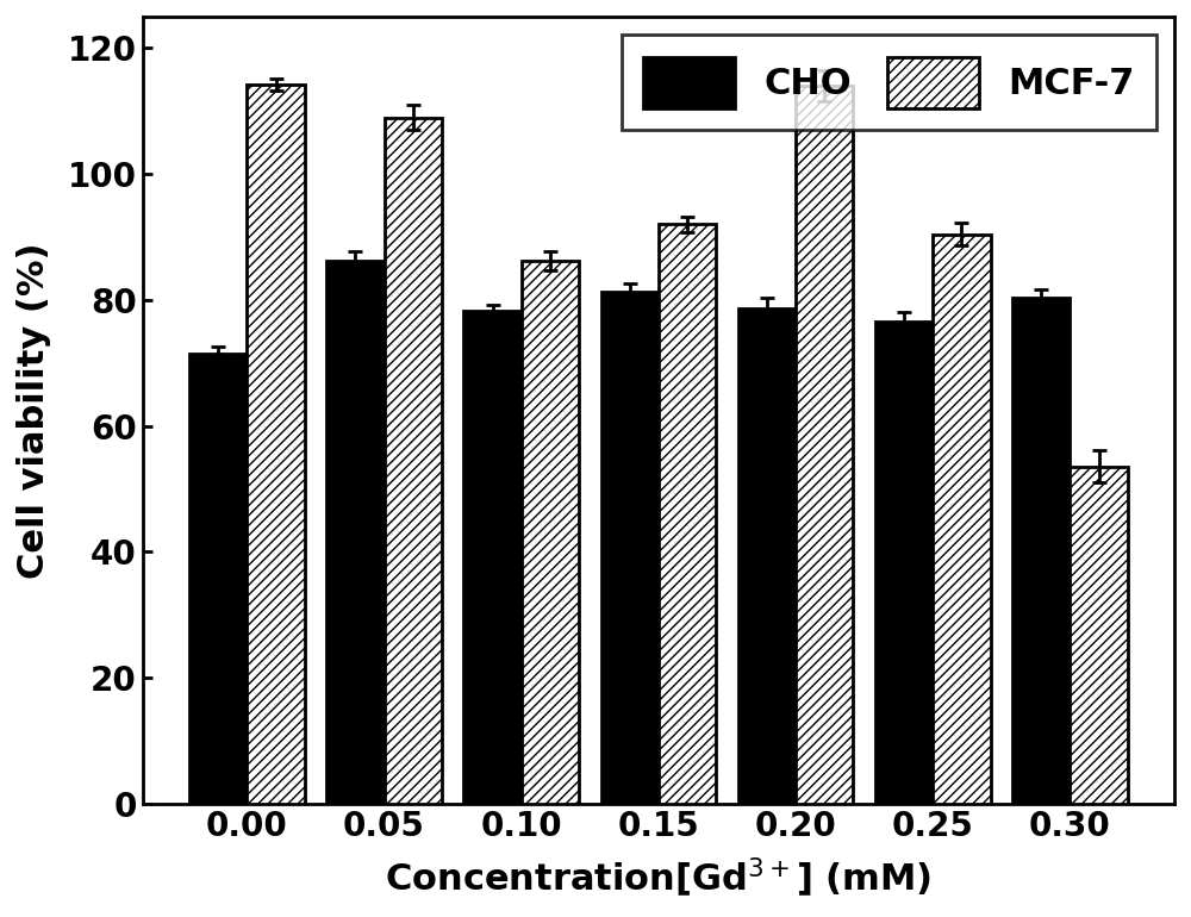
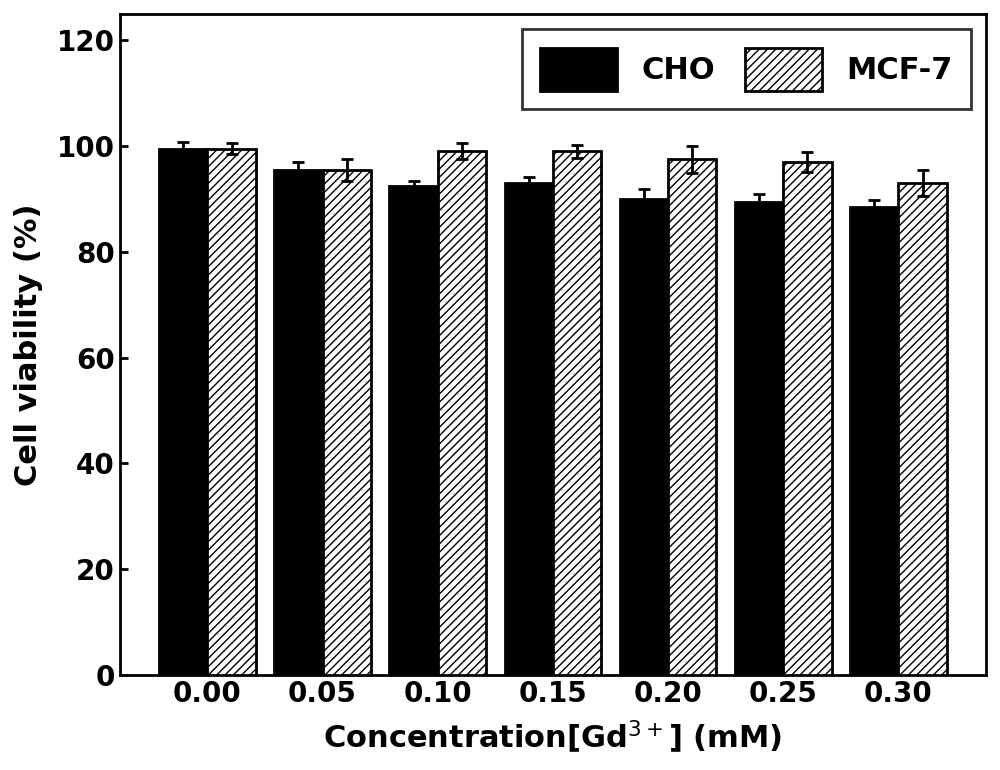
CHO/0.00: 71.4 -> 99.5
MCF-7/0.00: 114.2 -> 99.5
CHO/0.05: 86.2 -> 95.5
MCF-7/0.05: 109.0 -> 95.5
CHO/0.10: 78.2 -> 92.5
MCF-7/0.10: 86.2 -> 99.0
CHO/0.15: 81.4 -> 93.0
MCF-7/0.15: 92.0 -> 99.0
CHO/0.20: 78.6 -> 90.0
MCF-7/0.20: 114.0 -> 97.5
CHO/0.25: 76.6 -> 89.5
MCF-7/0.25: 90.4 -> 97.0
CHO/0.30: 80.4 -> 88.5
MCF-7/0.30: 53.6 -> 93.0
